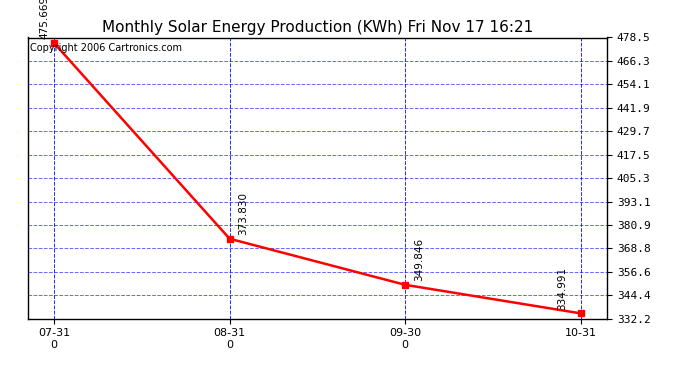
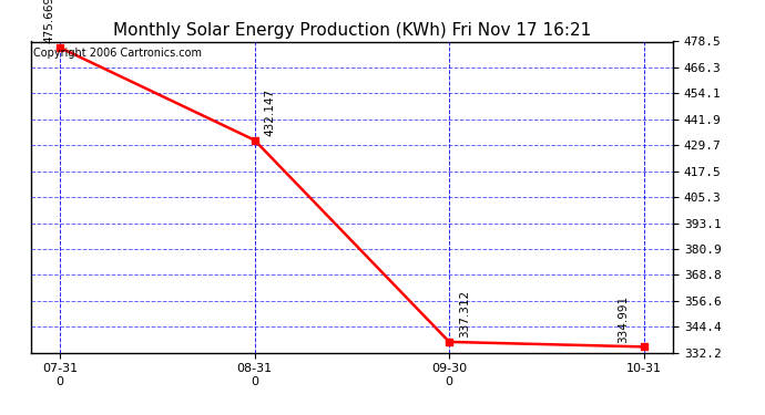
08-31 0: 373.830 -> 432.147
09-30 0: 349.846 -> 337.312
